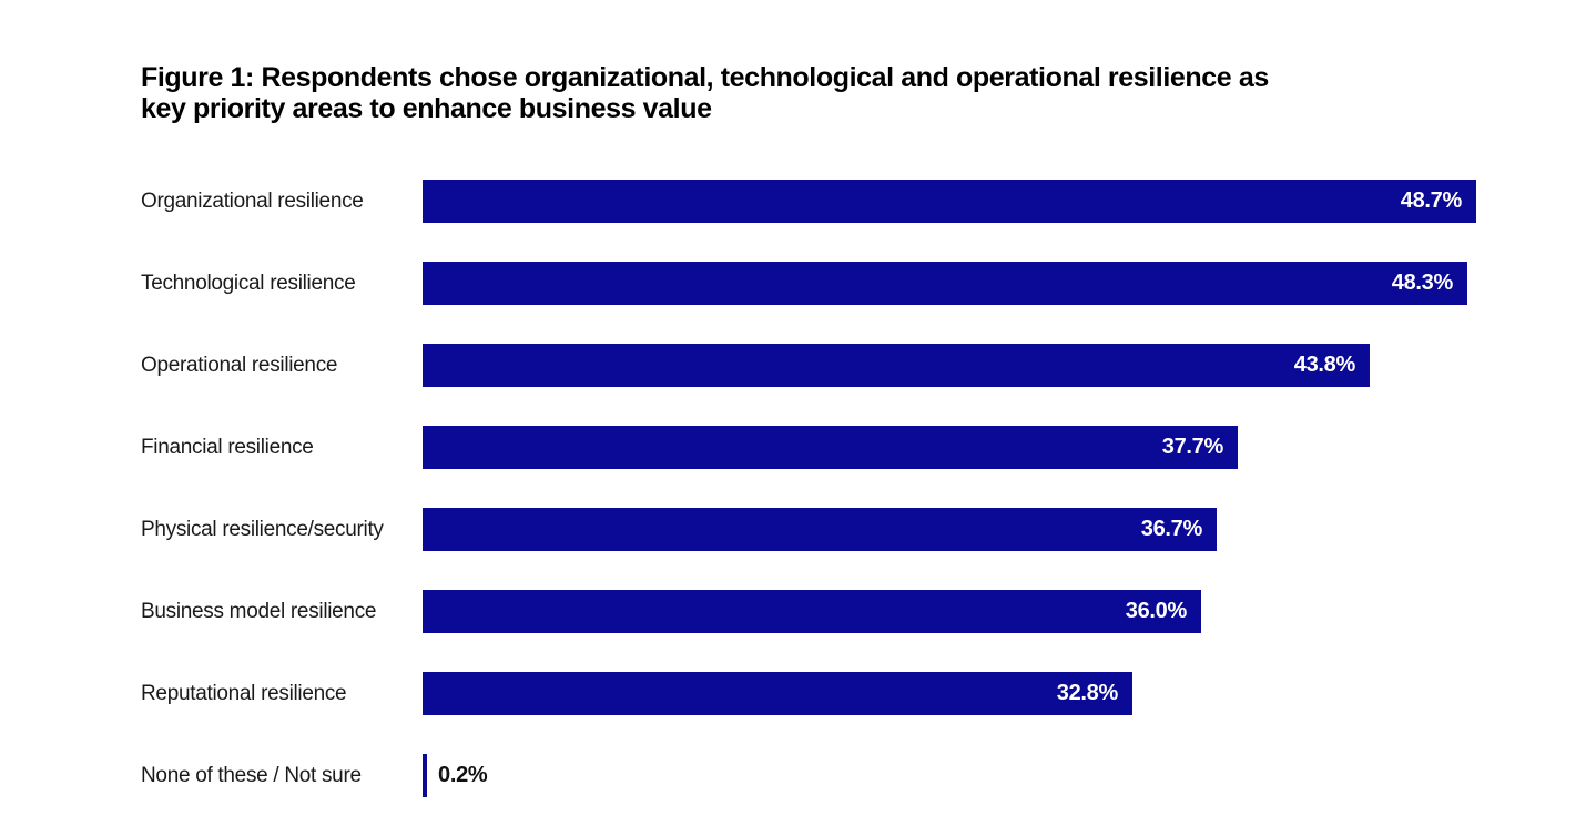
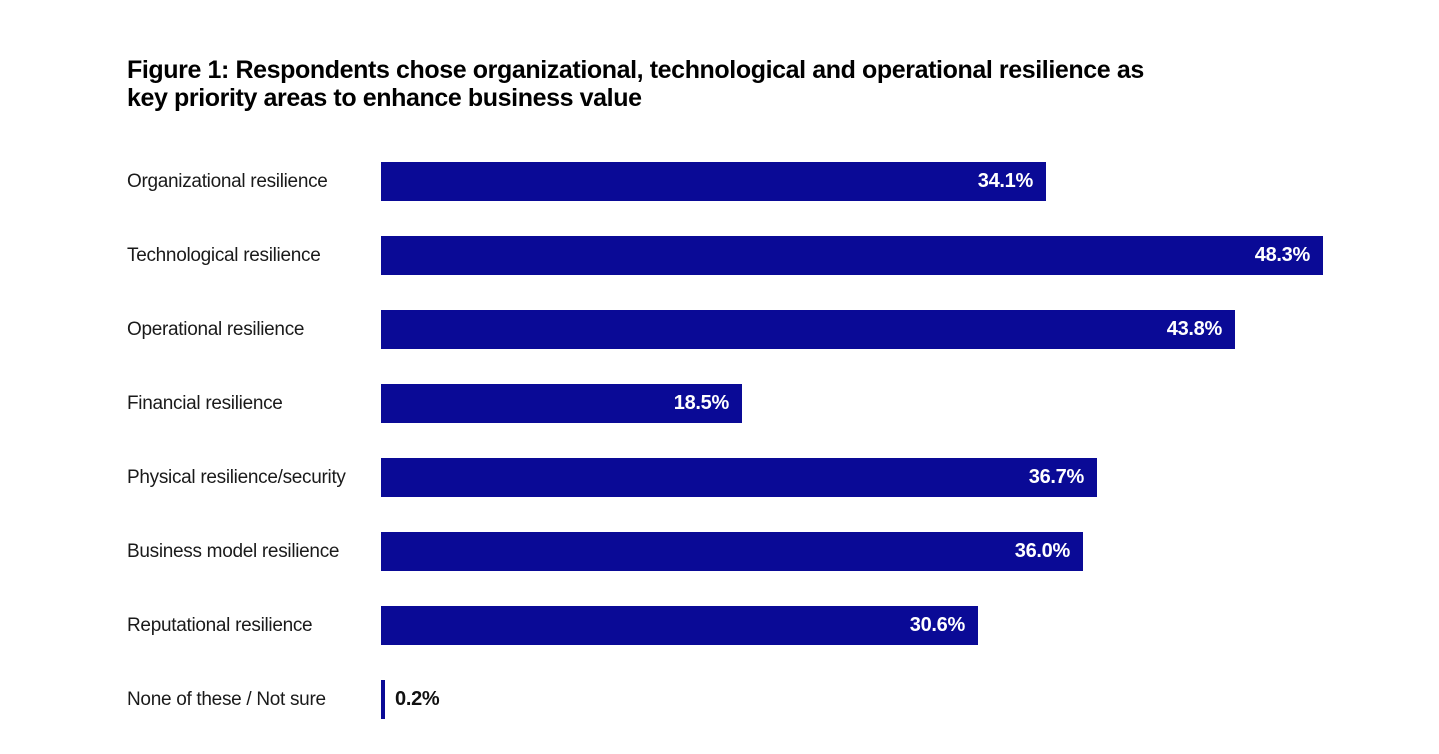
Organizational resilience: 48.7% -> 34.1%
Financial resilience: 37.7% -> 18.5%
Reputational resilience: 32.8% -> 30.6%
